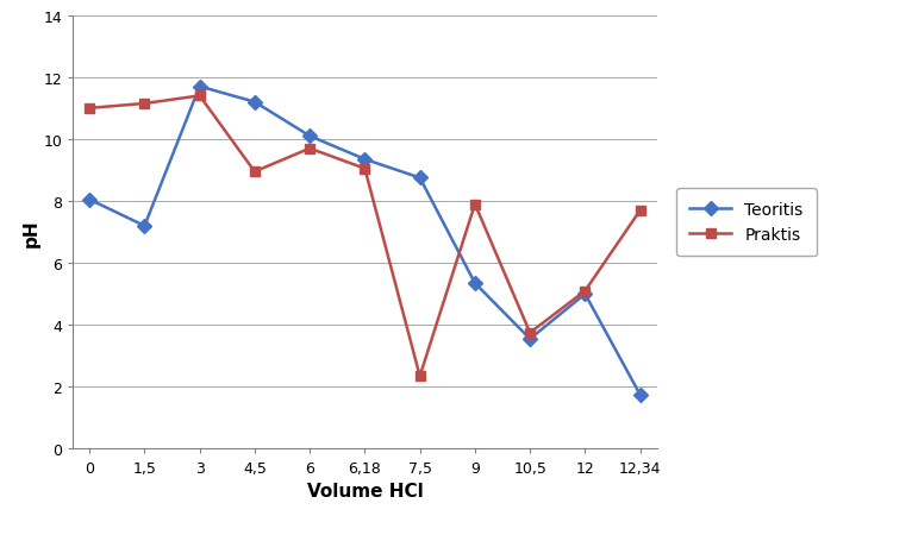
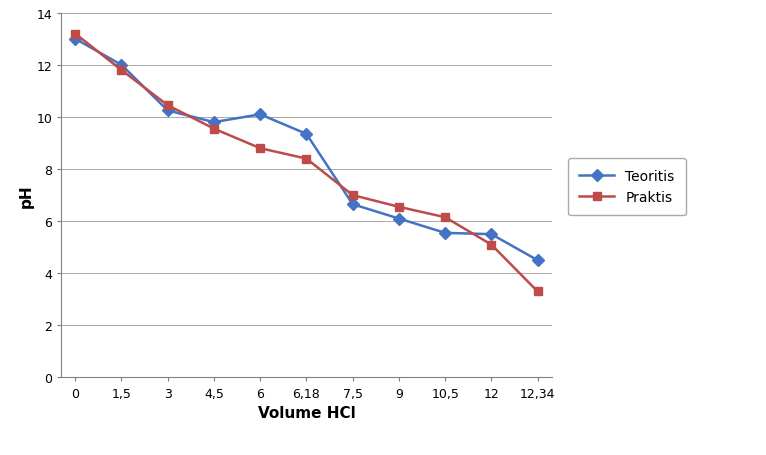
Teoritis/0: 8.05 -> 13.00
Praktis/0: 11.00 -> 13.20
Teoritis/1,5: 7.20 -> 12.00
Praktis/1,5: 11.15 -> 11.80
Teoritis/3: 11.70 -> 10.25
Praktis/3: 11.40 -> 10.45
Teoritis/4,5: 11.20 -> 9.80
Praktis/4,5: 8.95 -> 9.55
Praktis/6: 9.70 -> 8.80
Praktis/6,18: 9.05 -> 8.40
Teoritis/7,5: 8.75 -> 6.65
Praktis/7,5: 2.35 -> 7.00
Teoritis/9: 5.35 -> 6.10
Praktis/9: 7.90 -> 6.55
Teoritis/10,5: 3.55 -> 5.55
Praktis/10,5: 3.75 -> 6.15
Teoritis/12: 5.00 -> 5.50
Teoritis/12,34: 1.75 -> 4.50
Praktis/12,34: 7.70 -> 3.30
